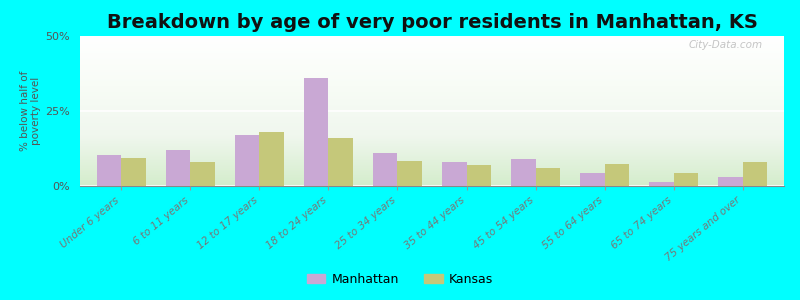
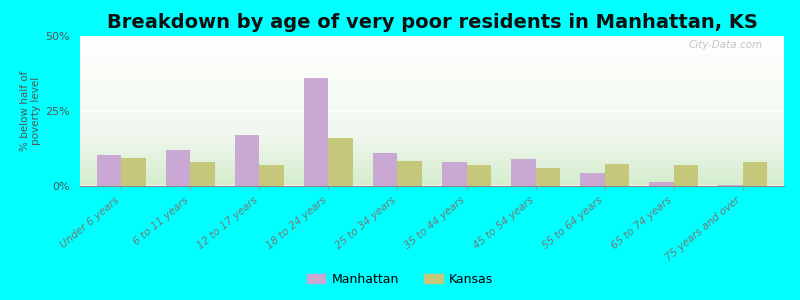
Kansas/12 to 17 years: 18.0% -> 7.0%
Kansas/65 to 74 years: 4.5% -> 7.0%
Manhattan/75 years and over: 3.0% -> 0.5%
